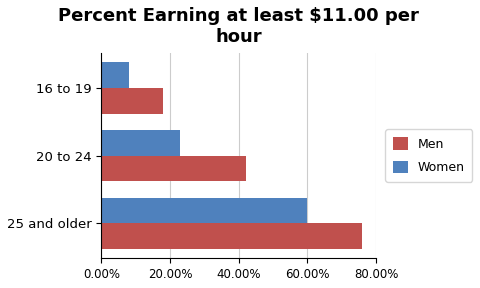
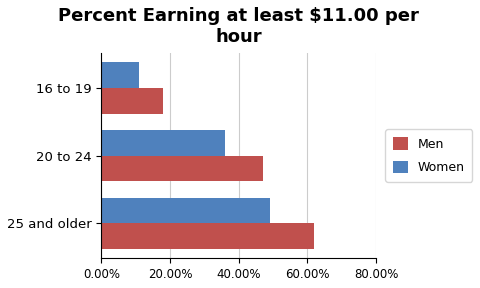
Women/16 to 19: 8% -> 11%
Women/20 to 24: 23% -> 36%
Men/20 to 24: 42% -> 47%
Women/25 and older: 60% -> 49%
Men/25 and older: 76% -> 62%
